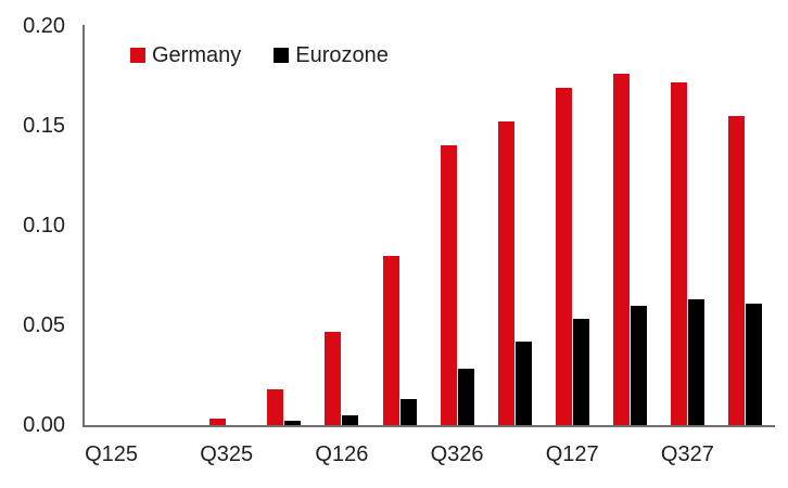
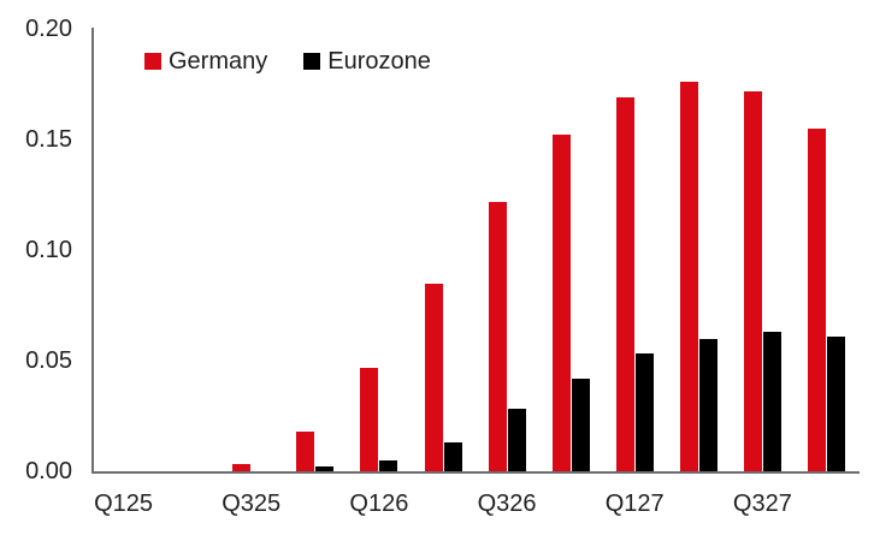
Germany/Q326: 0.140 -> 0.122
